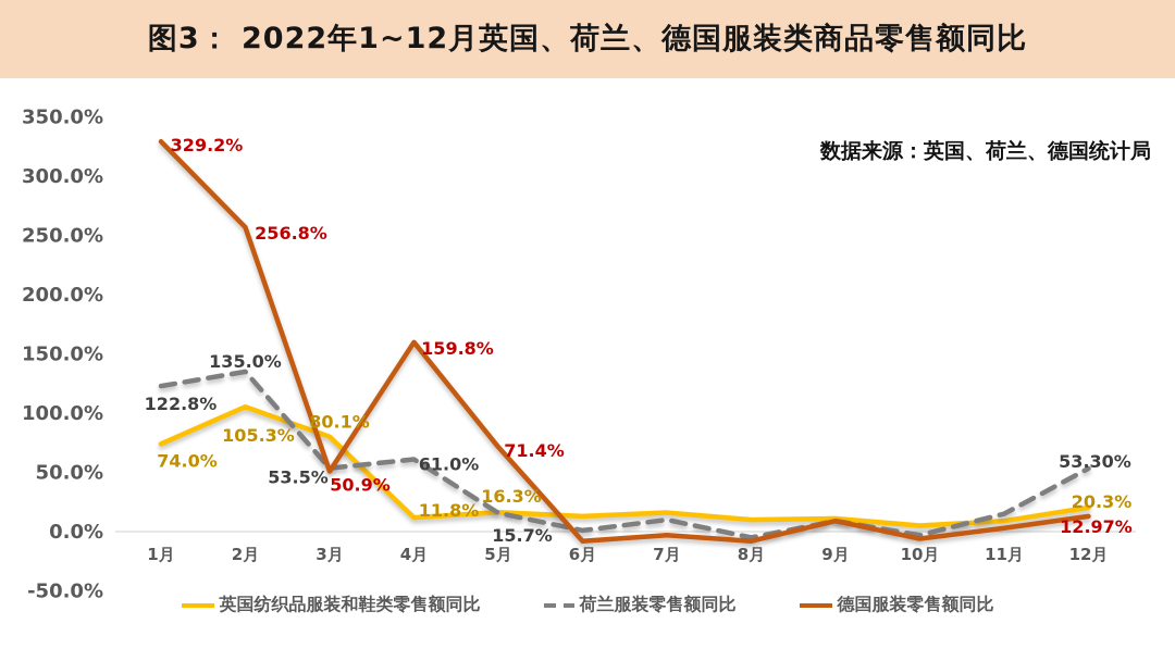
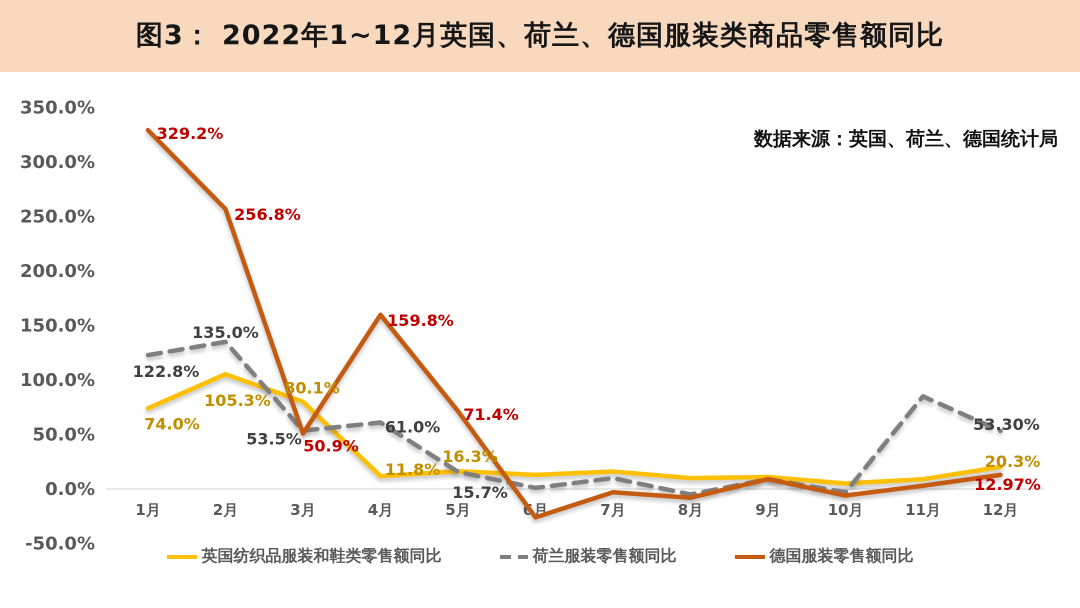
德国服装零售额同比/6月: -8% -> -26%
荷兰服装零售额同比/11月: 15% -> 85%
